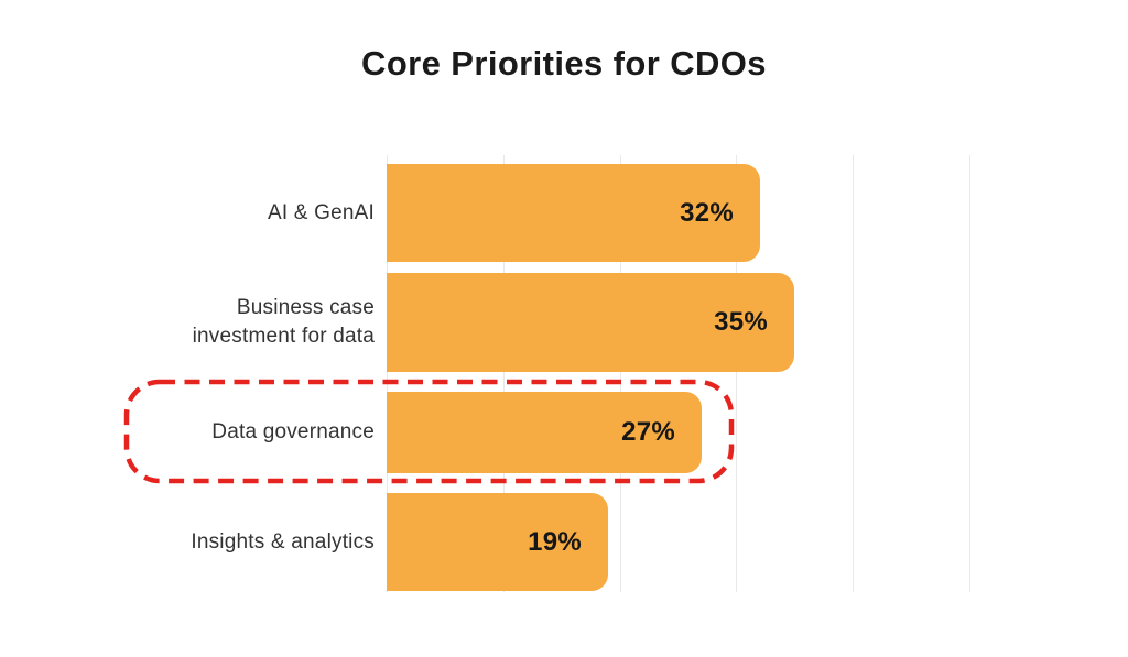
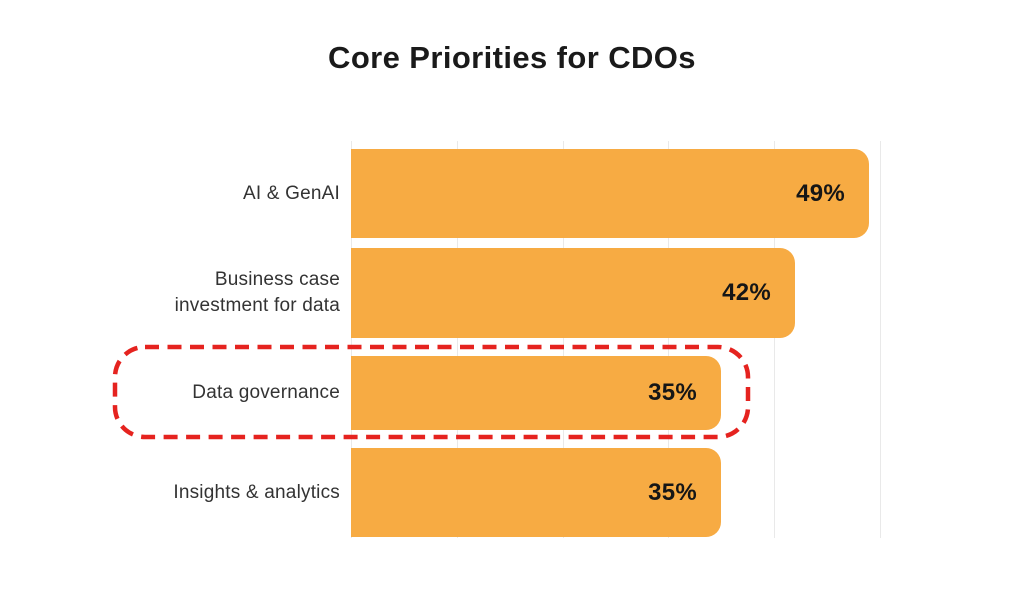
AI & GenAI: 32% -> 49%
Business case investment for data: 35% -> 42%
Data governance: 27% -> 35%
Insights & analytics: 19% -> 35%
